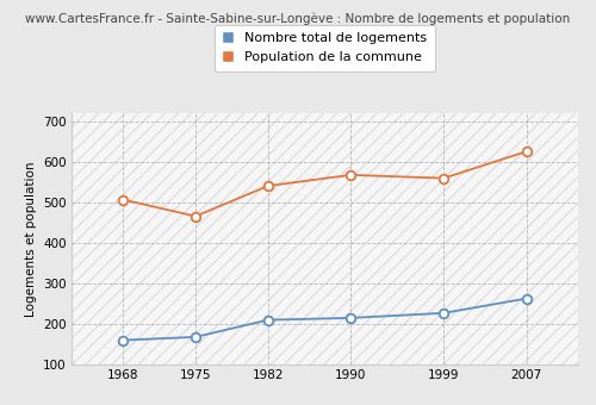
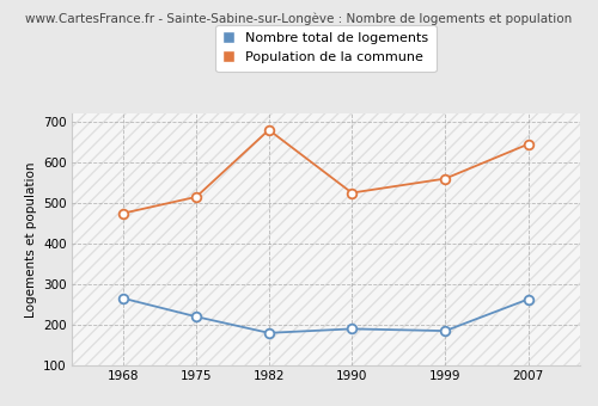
Nombre total de logements/1968: 160 -> 265
Population de la commune/1968: 507 -> 475
Nombre total de logements/1975: 168 -> 220
Population de la commune/1975: 466 -> 515
Nombre total de logements/1982: 210 -> 180
Population de la commune/1982: 541 -> 680
Nombre total de logements/1990: 215 -> 190
Population de la commune/1990: 568 -> 525
Nombre total de logements/1999: 227 -> 185
Population de la commune/2007: 626 -> 645
